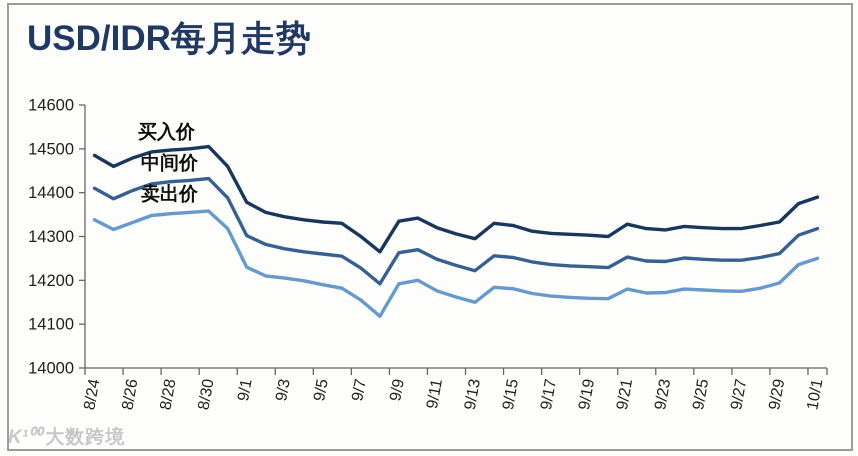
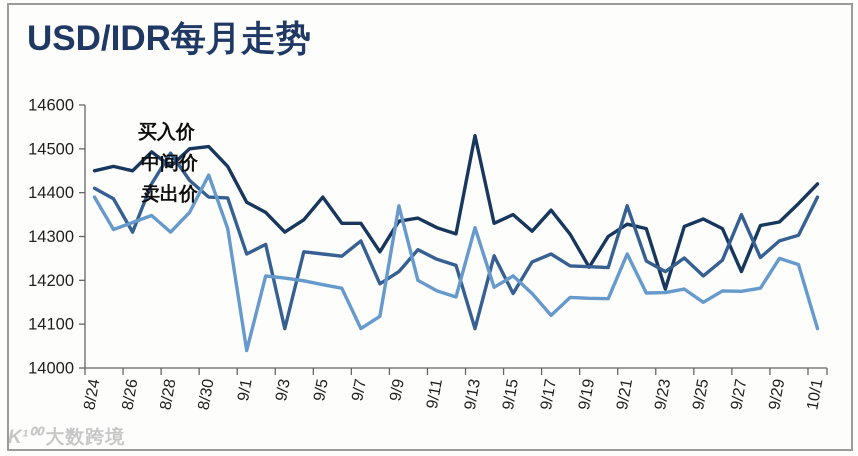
买入价/8/24: 14480 -> 14450
卖出价/8/24: 14340 -> 14390
买入价/8/26: 14480 -> 14450
中间价/8/26: 14400 -> 14310
买入价/8/28: 14500 -> 14460
中间价/8/28: 14420 -> 14490
卖出价/8/28: 14350 -> 14310
中间价/8/30: 14430 -> 14390
卖出价/8/30: 14360 -> 14440
中间价/9/1: 14300 -> 14260
卖出价/9/1: 14230 -> 14040
买入价/9/3: 14340 -> 14310
中间价/9/3: 14270 -> 14090
买入价/9/5: 14330 -> 14390
买入价/9/7: 14300 -> 14330
中间价/9/7: 14230 -> 14290
卖出价/9/7: 14160 -> 14090
中间价/9/9: 14260 -> 14220
卖出价/9/9: 14190 -> 14370
买入价/9/13: 14300 -> 14530
中间价/9/13: 14220 -> 14090
卖出价/9/13: 14150 -> 14320
买入价/9/15: 14320 -> 14350
中间价/9/15: 14250 -> 14170
卖出价/9/15: 14180 -> 14210
买入价/9/17: 14310 -> 14360
中间价/9/17: 14240 -> 14260
卖出价/9/17: 14160 -> 14120
买入价/9/19: 14300 -> 14230
中间价/9/21: 14250 -> 14370
卖出价/9/21: 14180 -> 14260
买入价/9/23: 14320 -> 14180
中间价/9/23: 14240 -> 14220
买入价/9/25: 14320 -> 14340
中间价/9/25: 14250 -> 14210
卖出价/9/25: 14180 -> 14150
买入价/9/27: 14320 -> 14220
中间价/9/27: 14250 -> 14350
中间价/9/29: 14260 -> 14290
卖出价/9/29: 14190 -> 14250
买入价/10/1: 14390 -> 14420
中间价/10/1: 14320 -> 14390
卖出价/10/1: 14250 -> 14090
